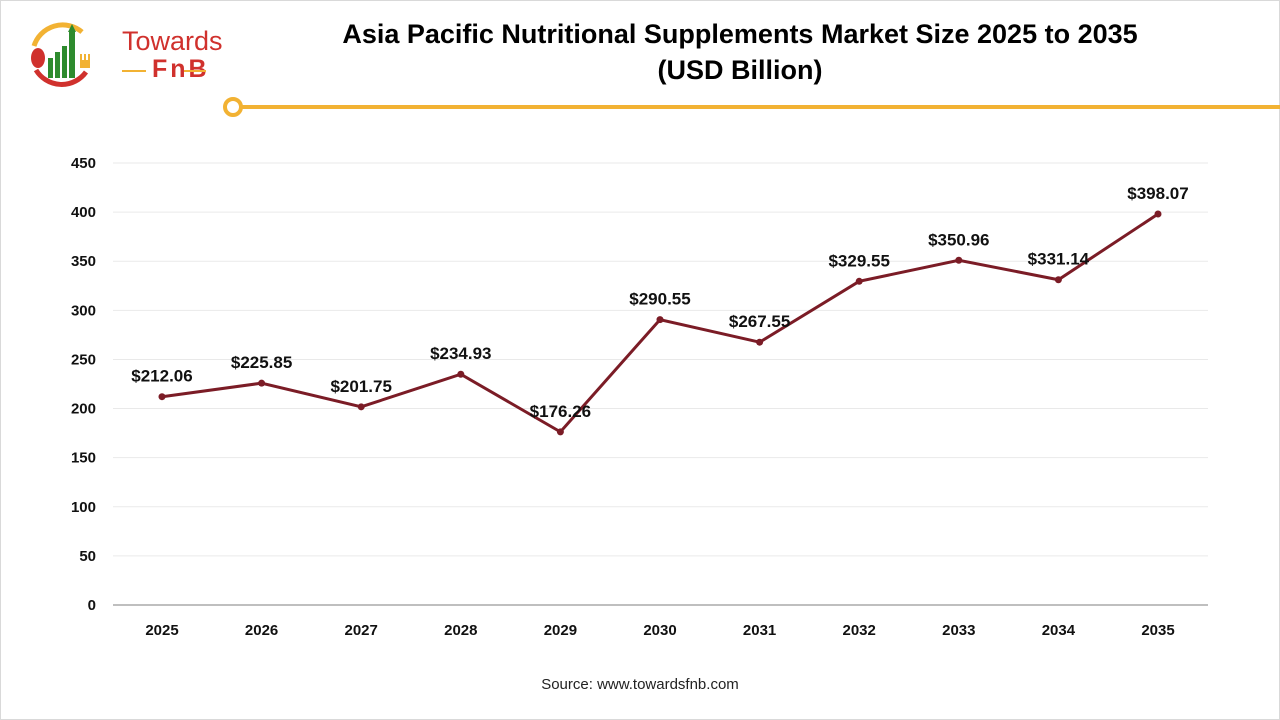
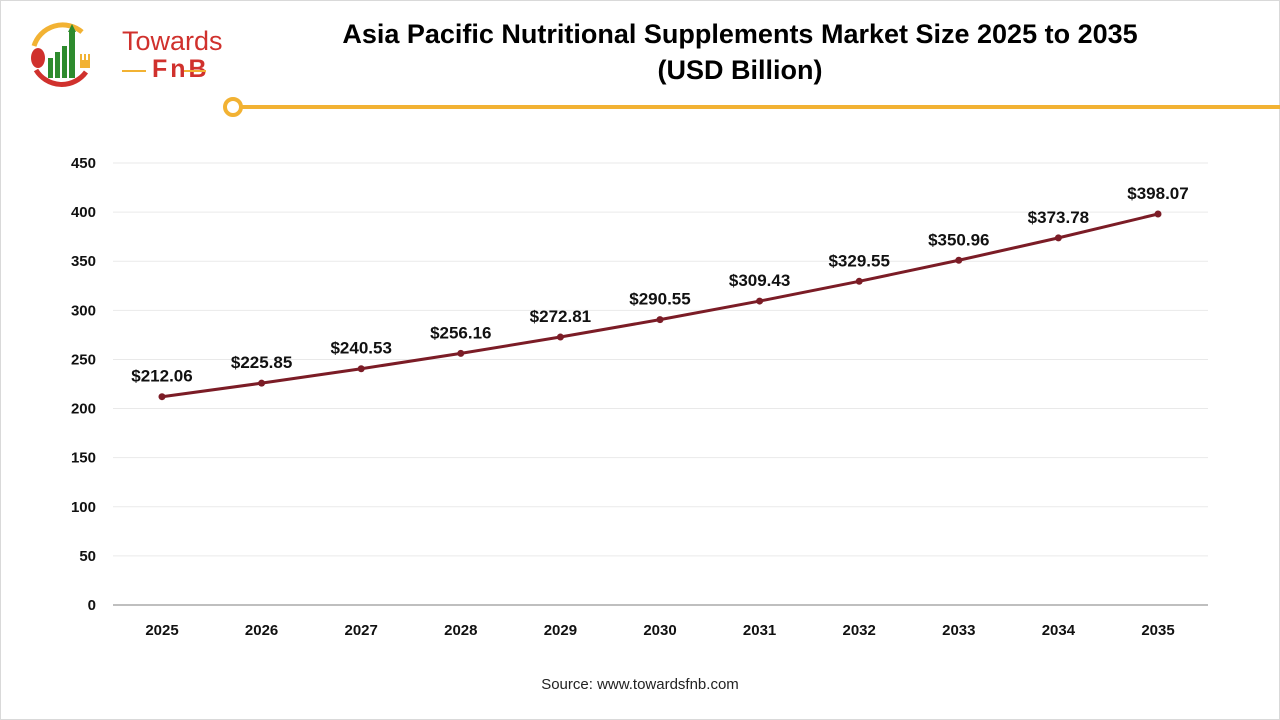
2027: $201.75 -> $240.53
2028: $234.93 -> $256.16
2029: $176.26 -> $272.81
2031: $267.55 -> $309.43
2034: $331.14 -> $373.78
